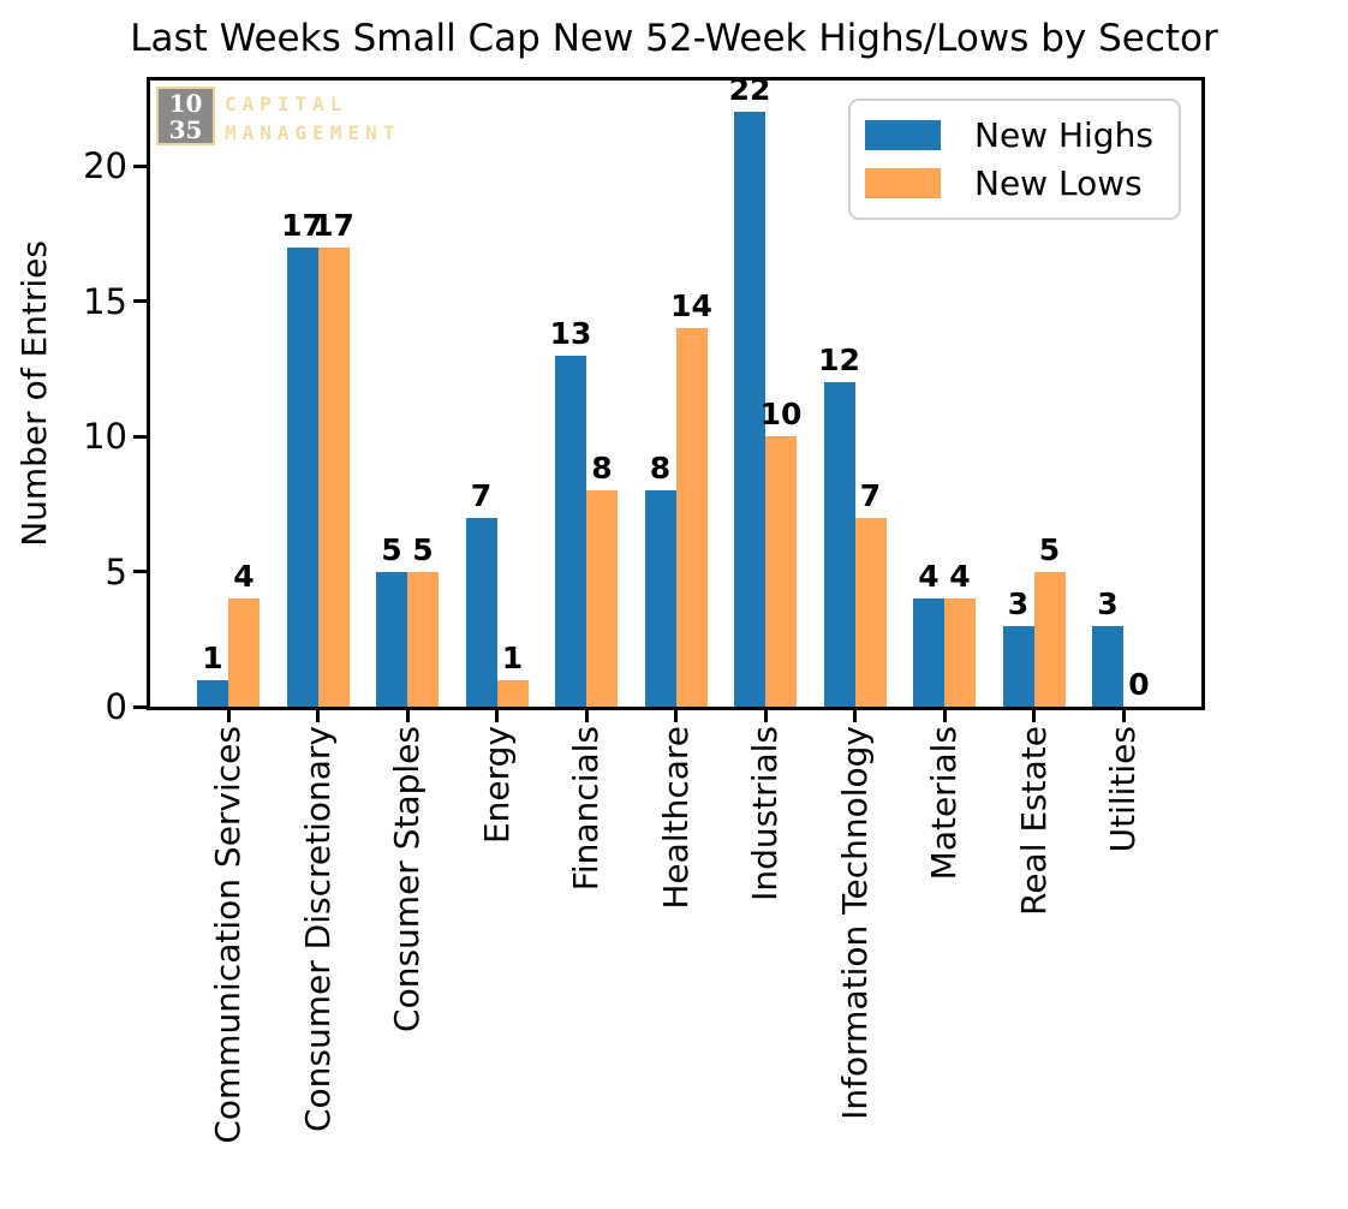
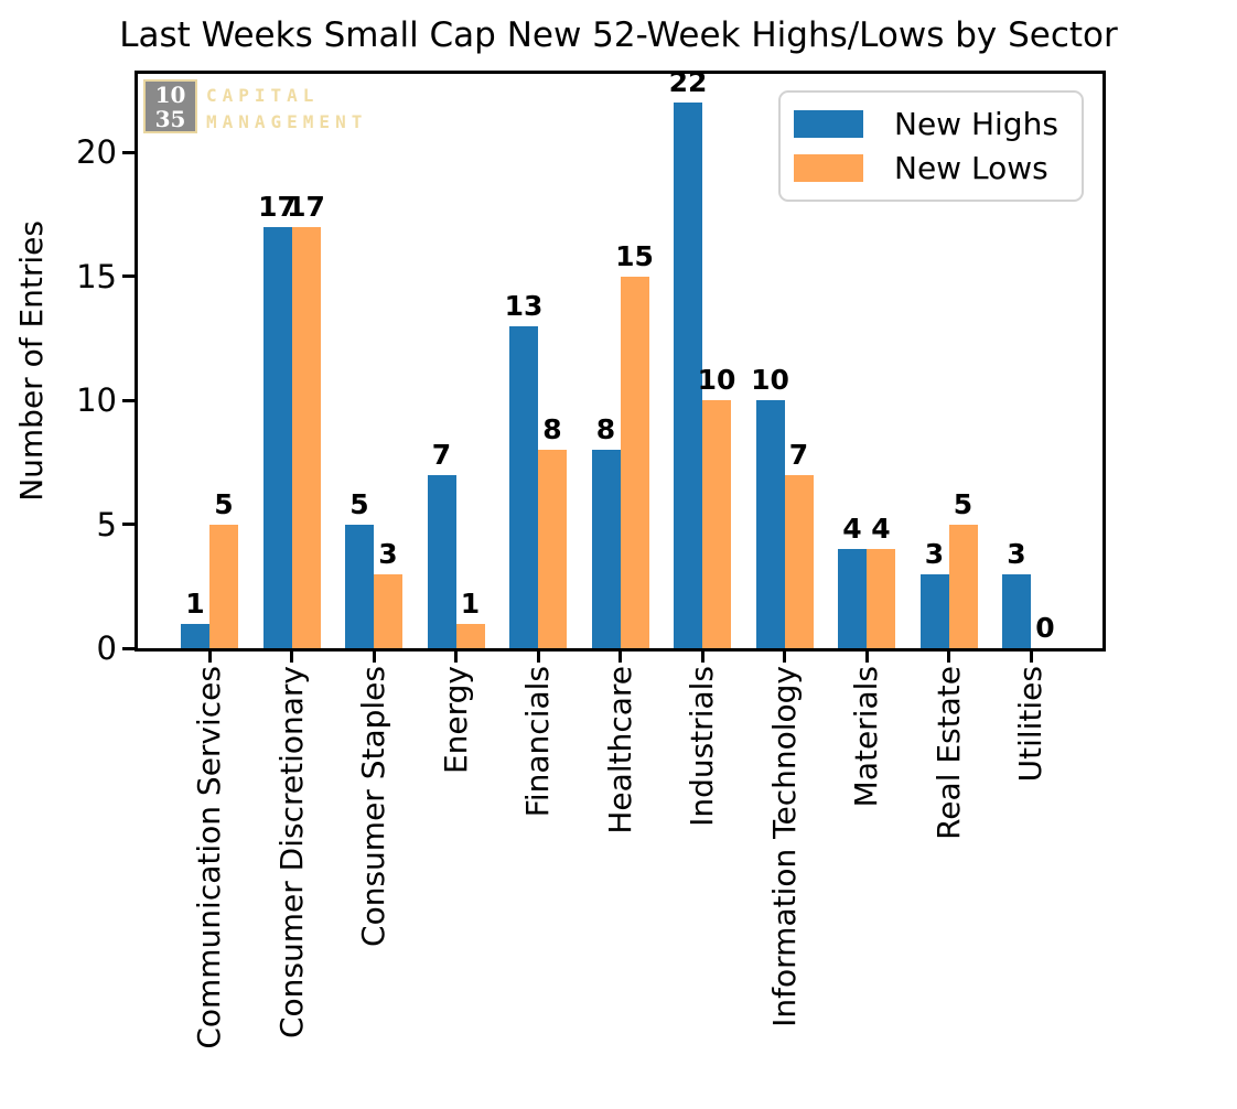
New Lows/Communication Services: 4 -> 5
New Lows/Consumer Staples: 5 -> 3
New Lows/Healthcare: 14 -> 15
New Highs/Information Technology: 12 -> 10
